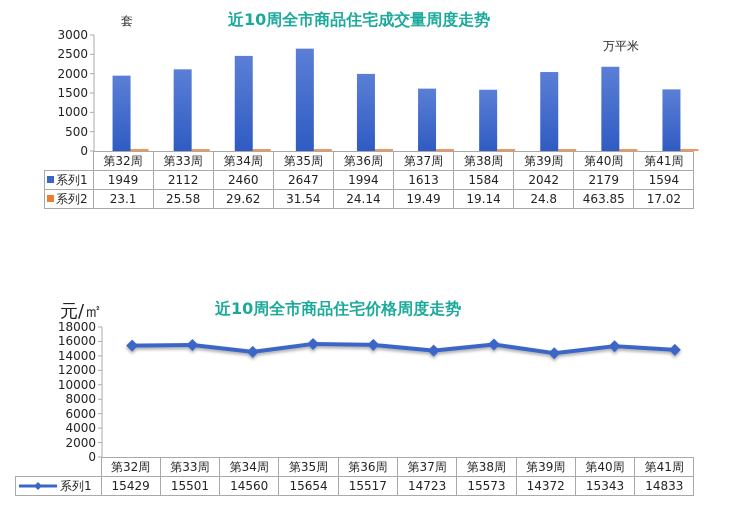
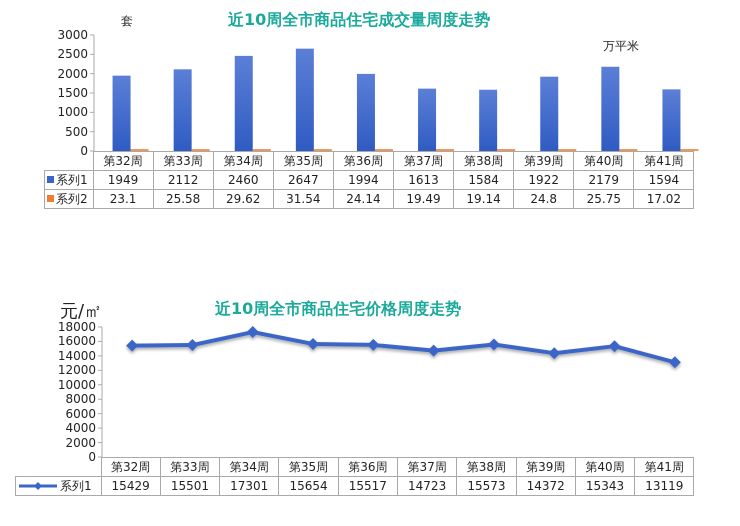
近10周全市商品住宅成交量周度走势/系列1/第39周: 2042 -> 1922
近10周全市商品住宅成交量周度走势/系列2/第40周: 463.85 -> 25.75
近10周全市商品住宅价格周度走势/第34周: 14560 -> 17301
近10周全市商品住宅价格周度走势/第41周: 14833 -> 13119
